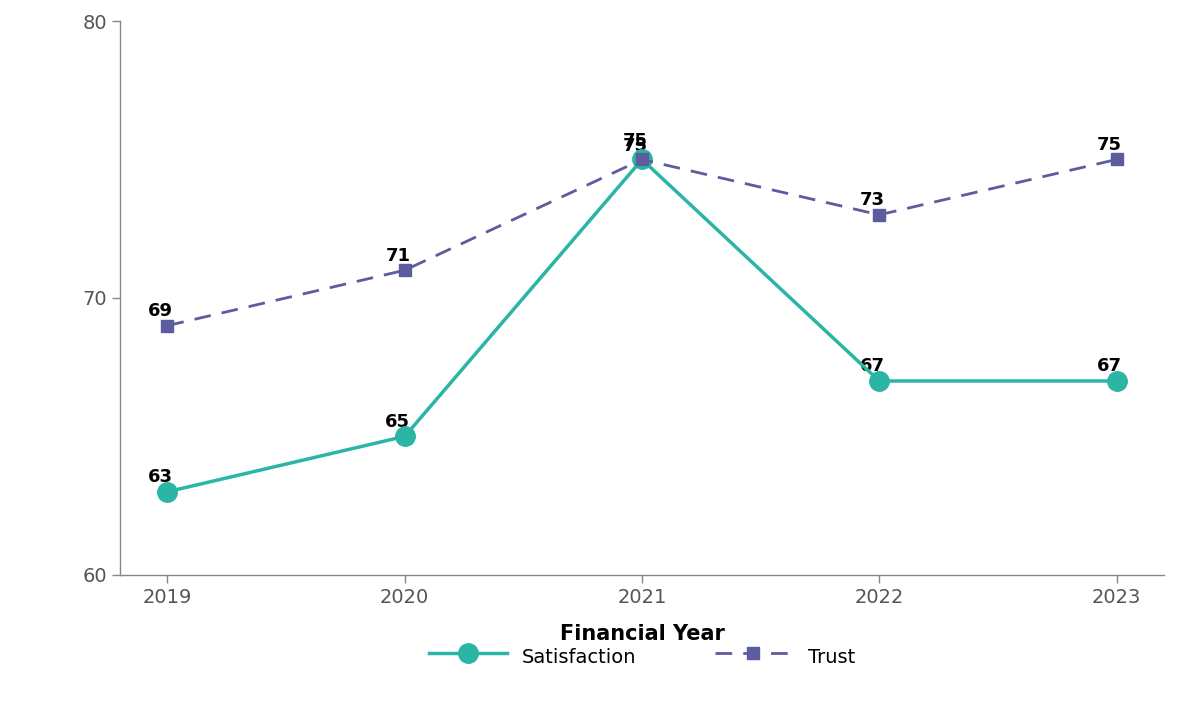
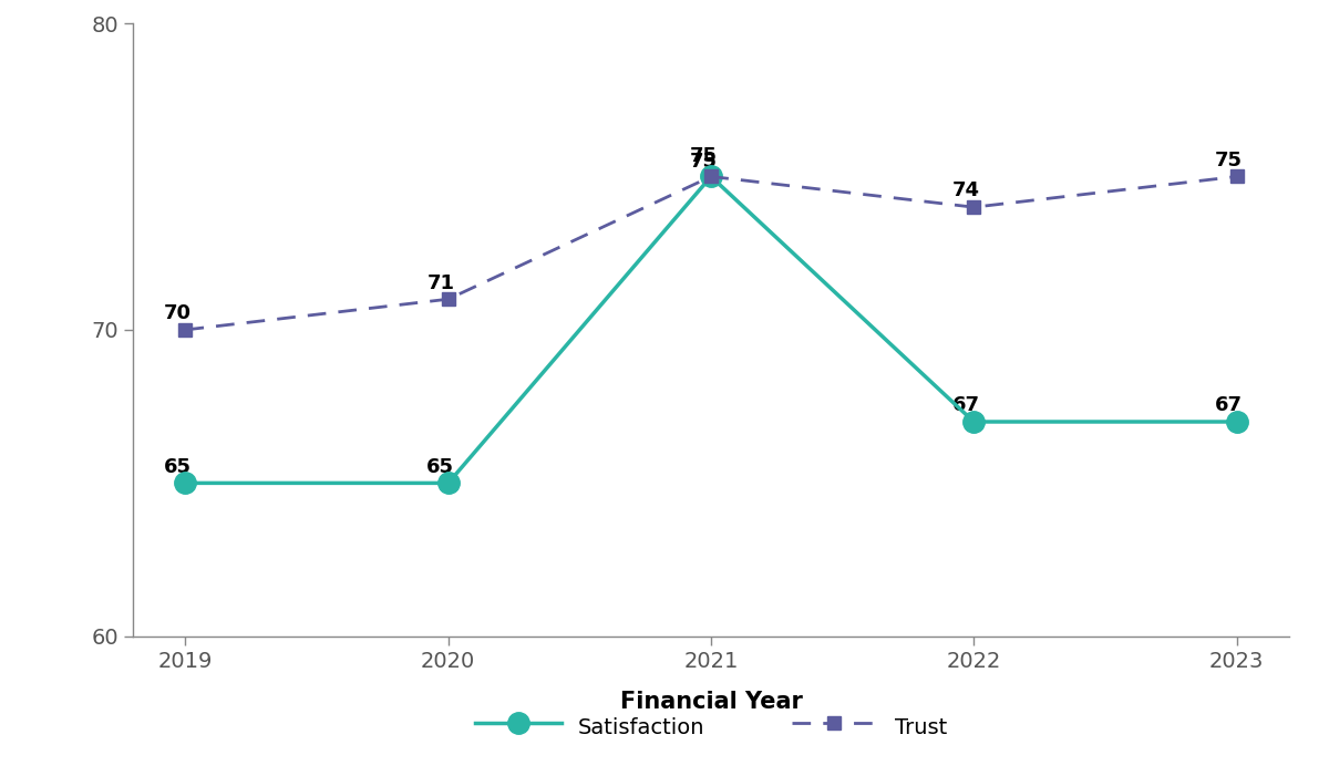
Satisfaction/2019: 63 -> 65
Trust/2019: 69 -> 70
Trust/2022: 73 -> 74
